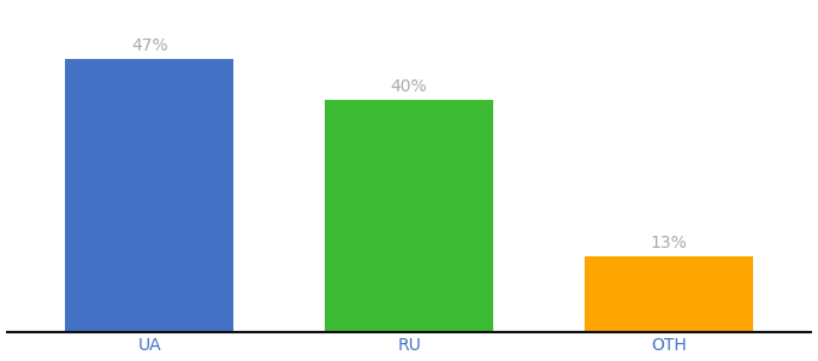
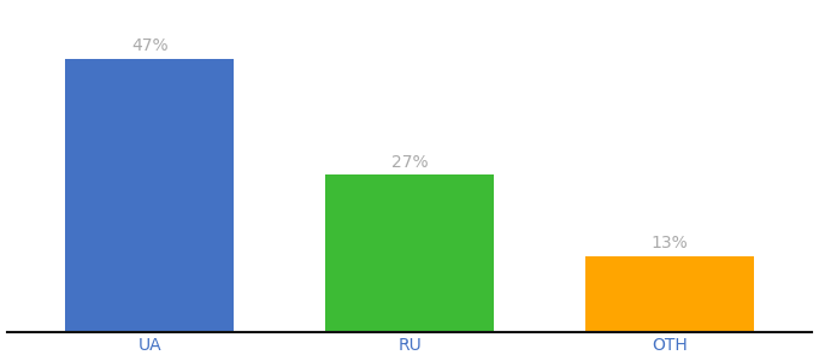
RU: 40% -> 27%
